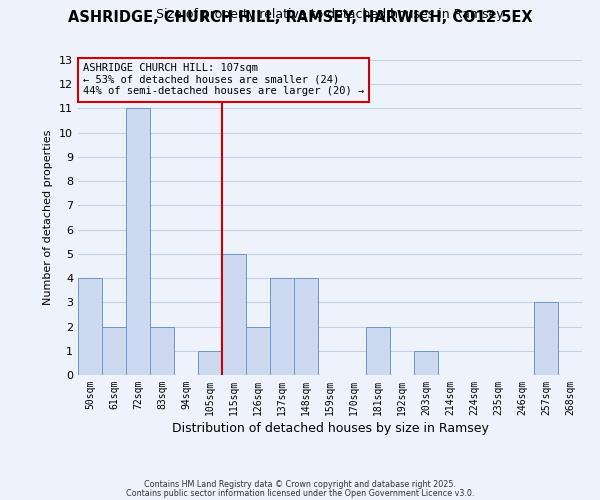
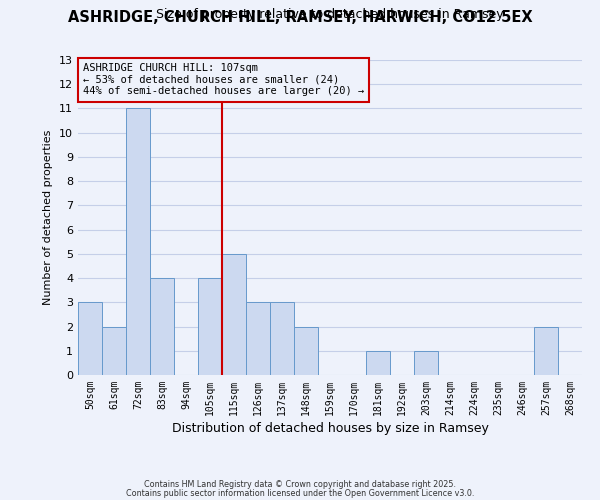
50sqm: 4 -> 3
83sqm: 2 -> 4
105sqm: 1 -> 4
126sqm: 2 -> 3
137sqm: 4 -> 3
148sqm: 4 -> 2
181sqm: 2 -> 1
257sqm: 3 -> 2
